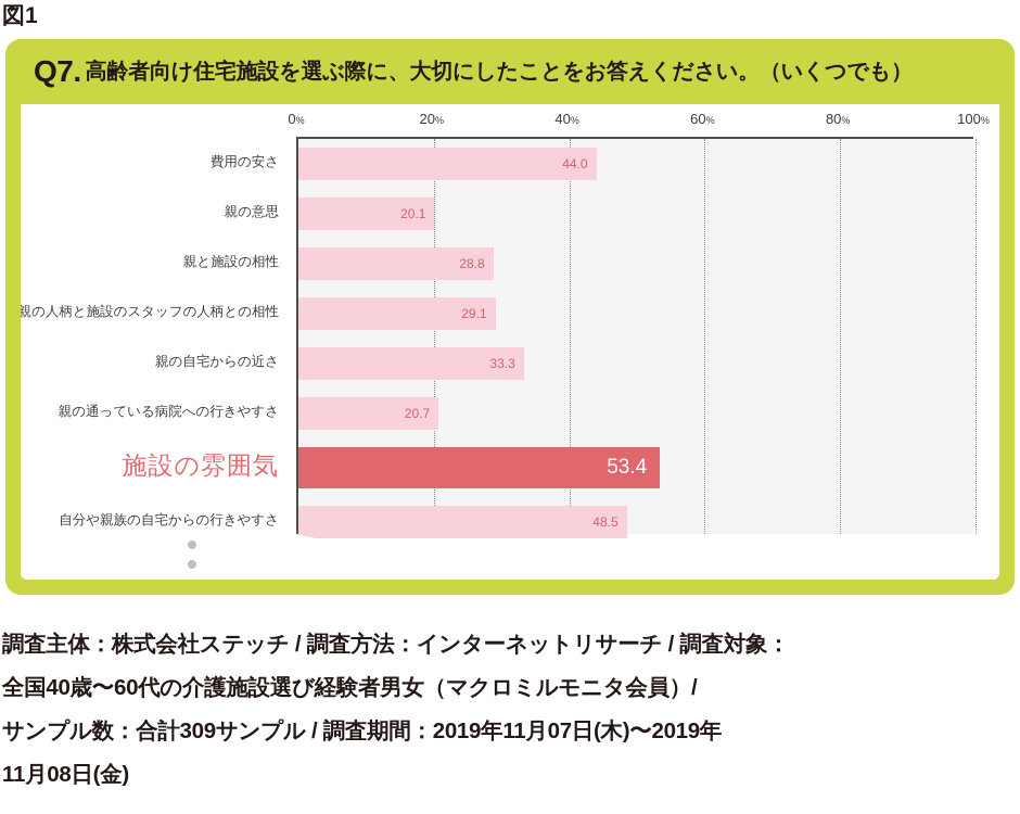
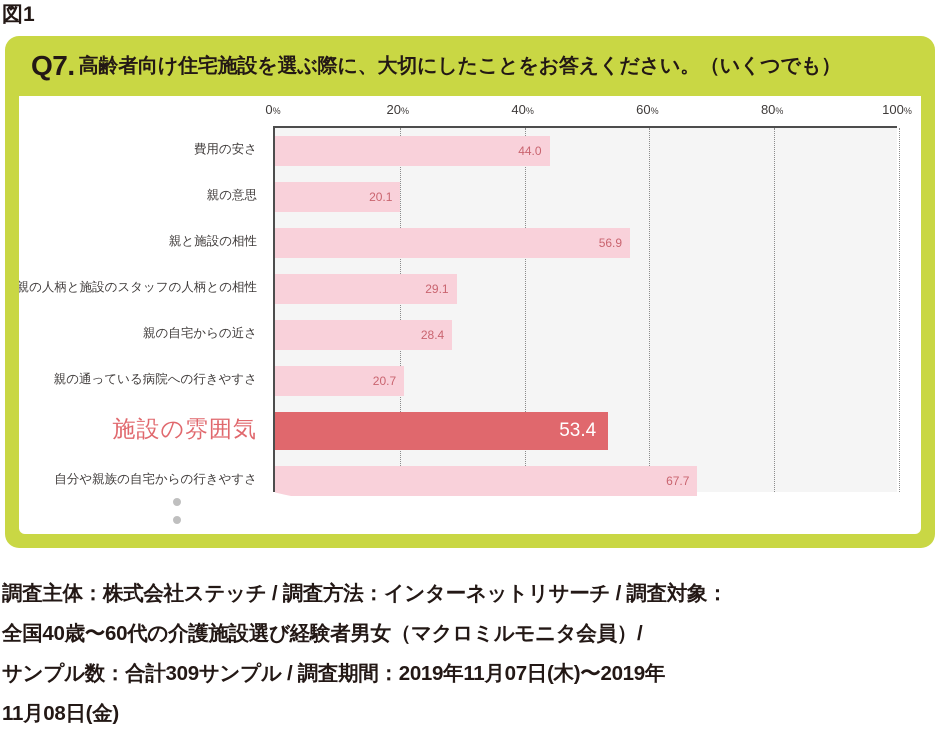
親と施設の相性: 28.8 -> 56.9
親の自宅からの近さ: 33.3 -> 28.4
自分や親族の自宅からの行きやすさ: 48.5 -> 67.7
